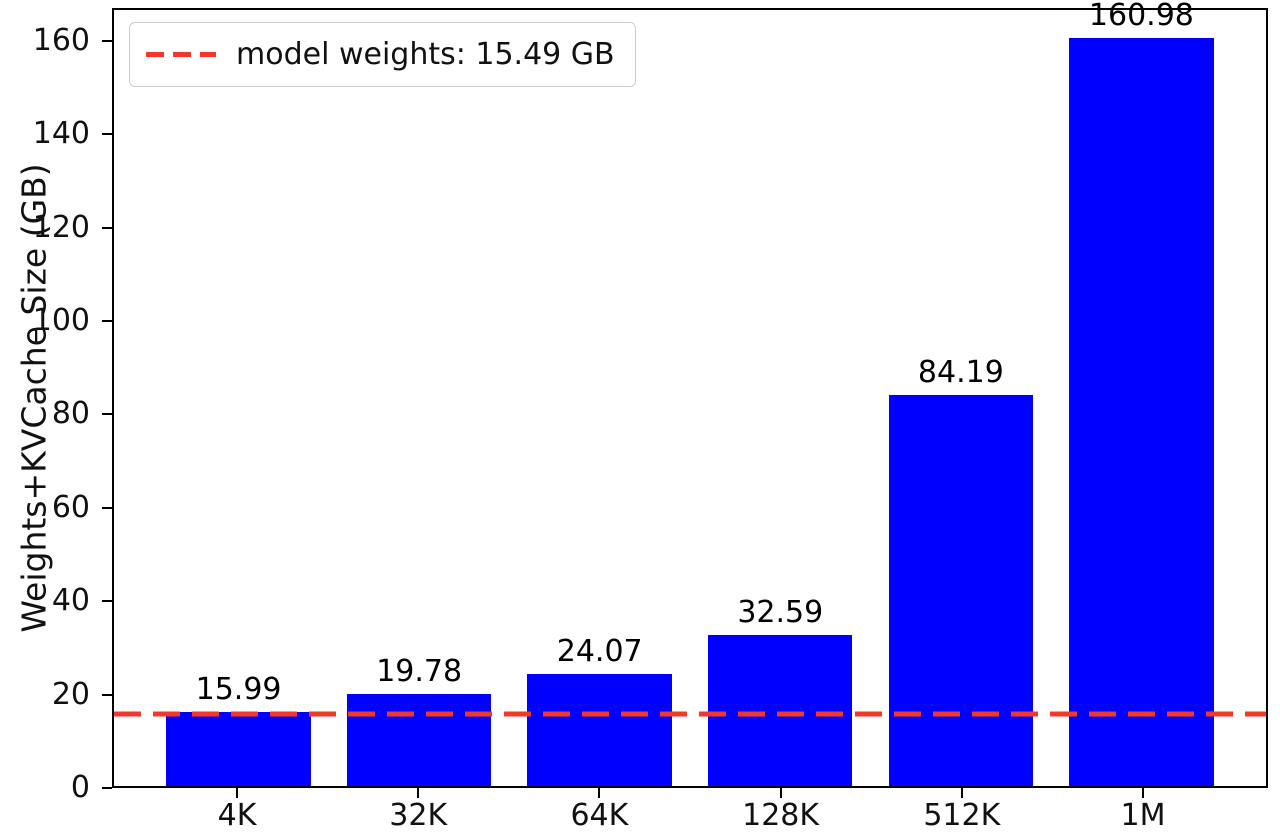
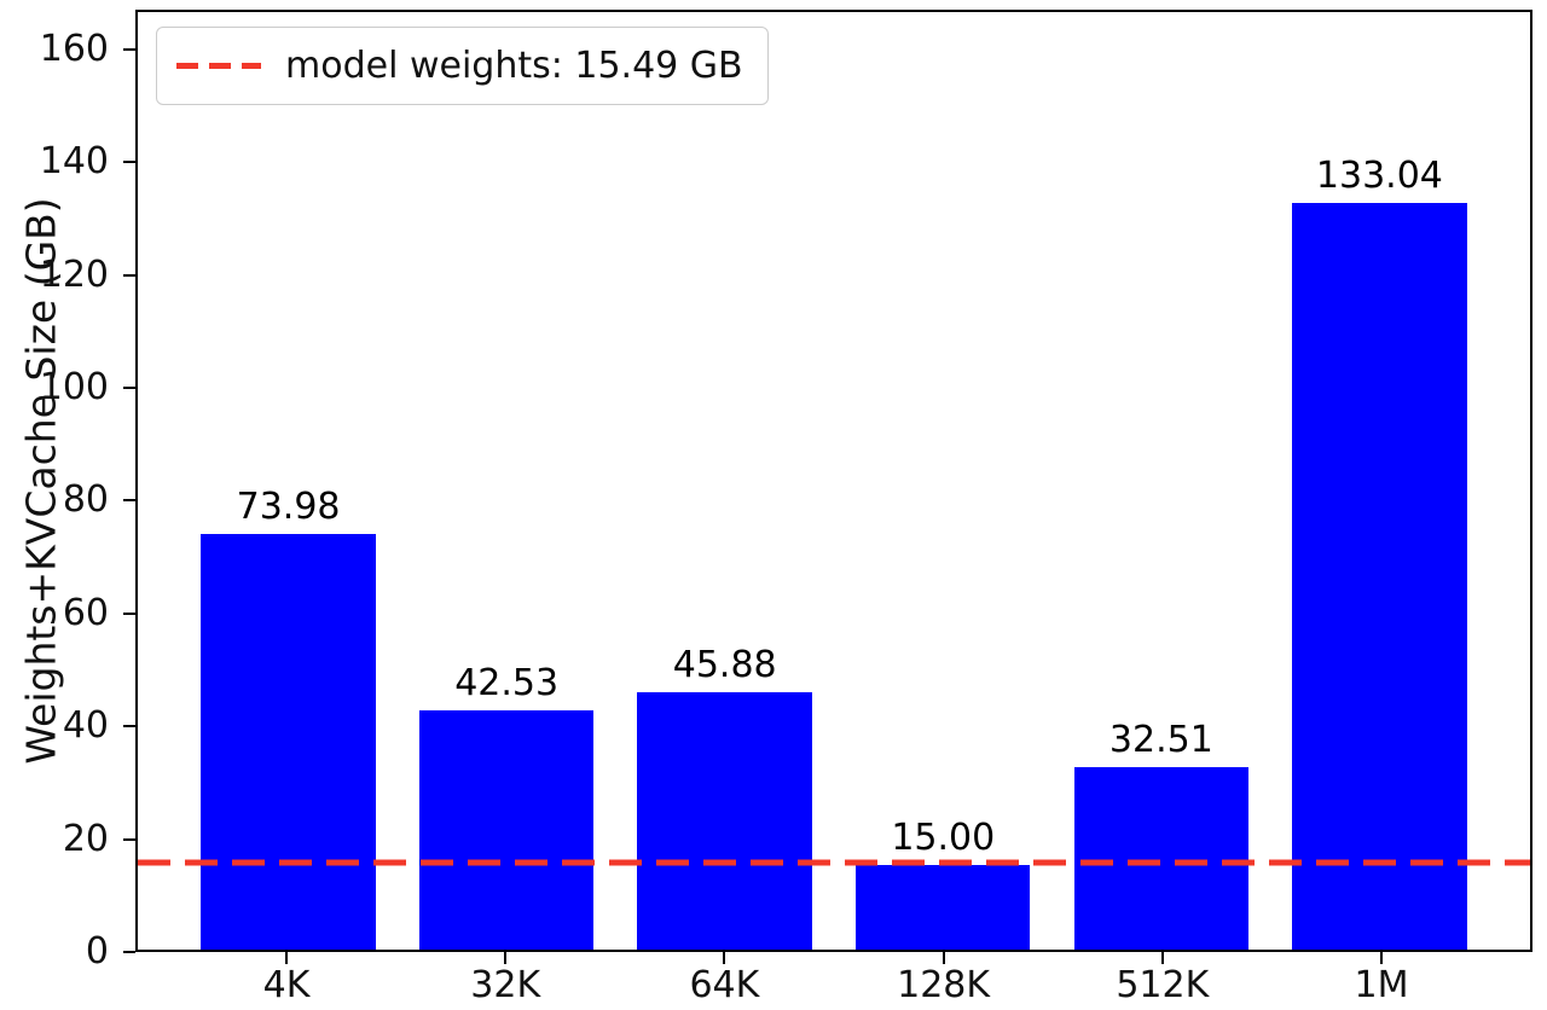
4K: 15.99 -> 73.98
32K: 19.78 -> 42.53
64K: 24.07 -> 45.88
128K: 32.59 -> 15.00
512K: 84.19 -> 32.51
1M: 160.98 -> 133.04
